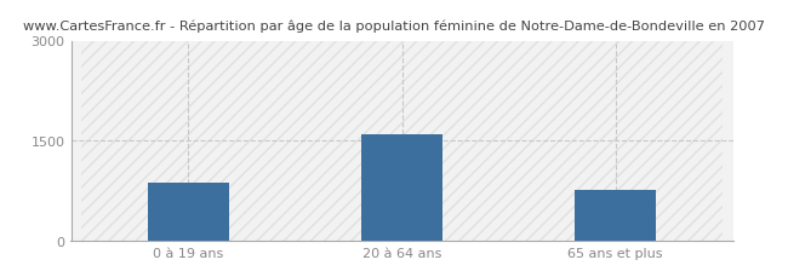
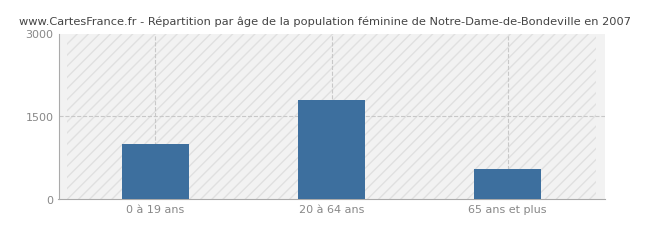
0 à 19 ans: 880 -> 1000
20 à 64 ans: 1600 -> 1800
65 ans et plus: 760 -> 550
